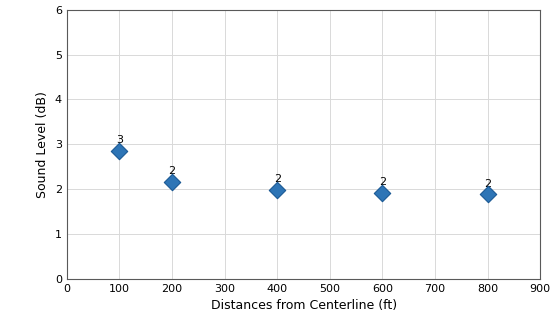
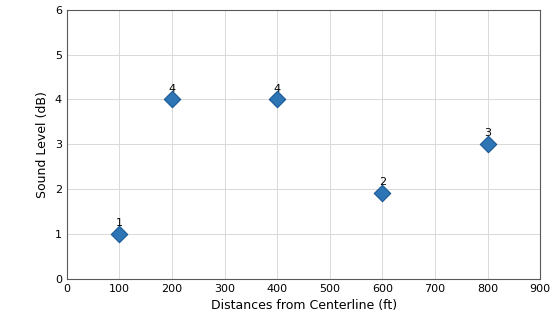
100: 3 -> 1
200: 2 -> 4
400: 2 -> 4
800: 2 -> 3
